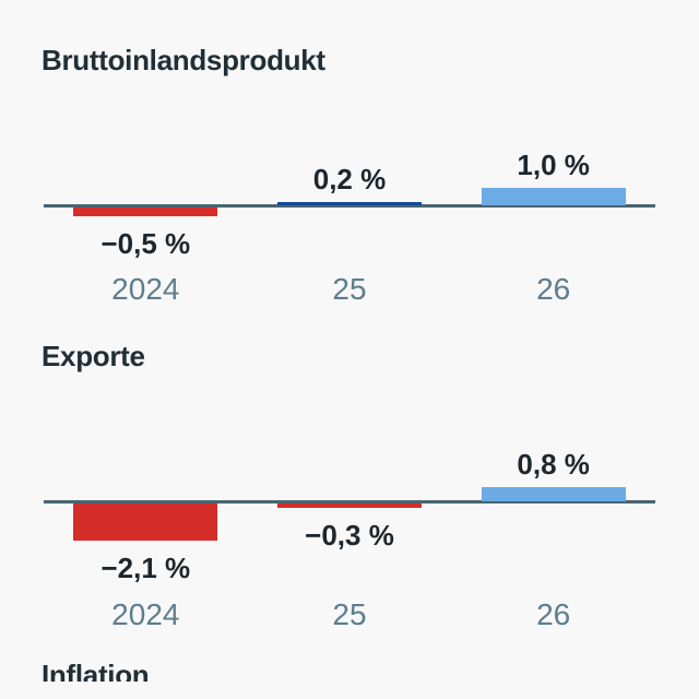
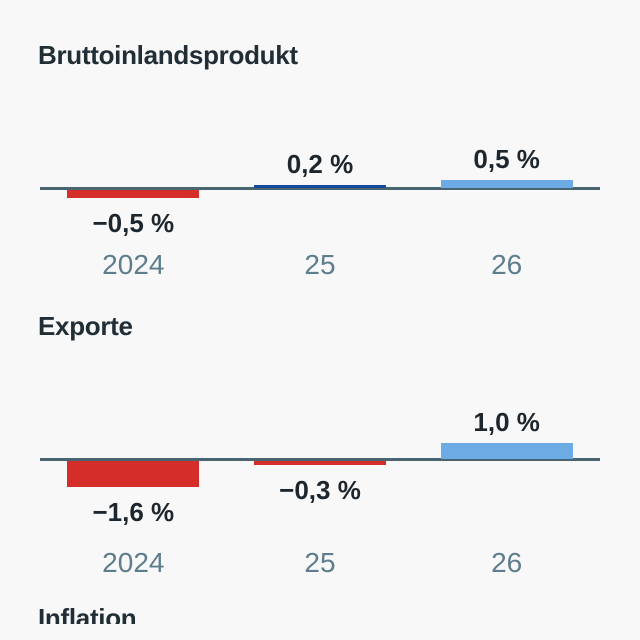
Bruttoinlandsprodukt/26: 1,0 -> 0,5
Exporte/2024: −2,1 -> −1,6
Exporte/26: 0,8 -> 1,0
